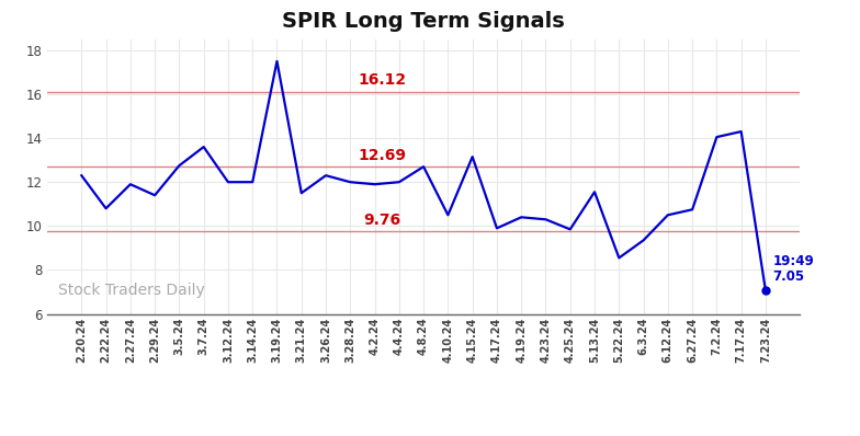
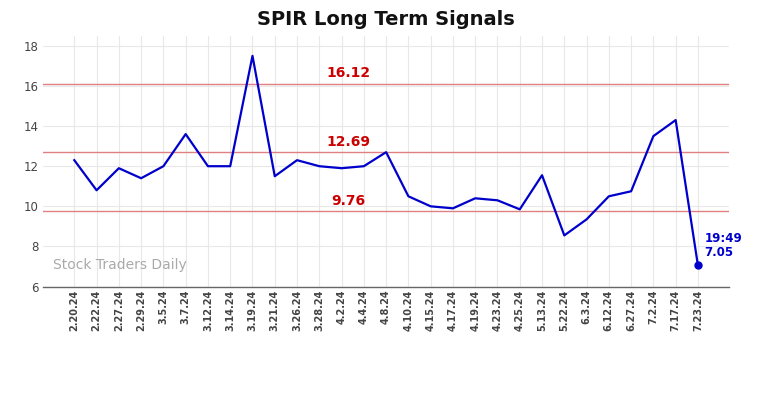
3.5.24: 12.75 -> 12.00
4.15.24: 13.15 -> 10.00
7.2.24: 14.05 -> 13.50
